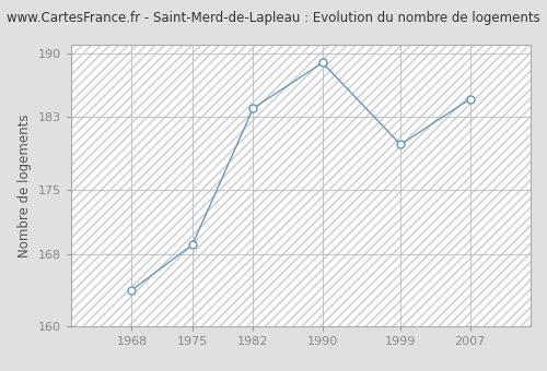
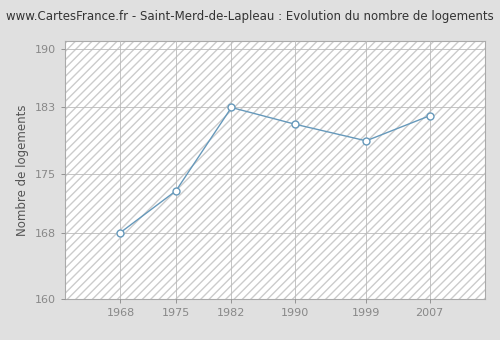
1968: 164 -> 168
1975: 169 -> 173
1982: 184 -> 183
1990: 189 -> 181
1999: 180 -> 179
2007: 185 -> 182
